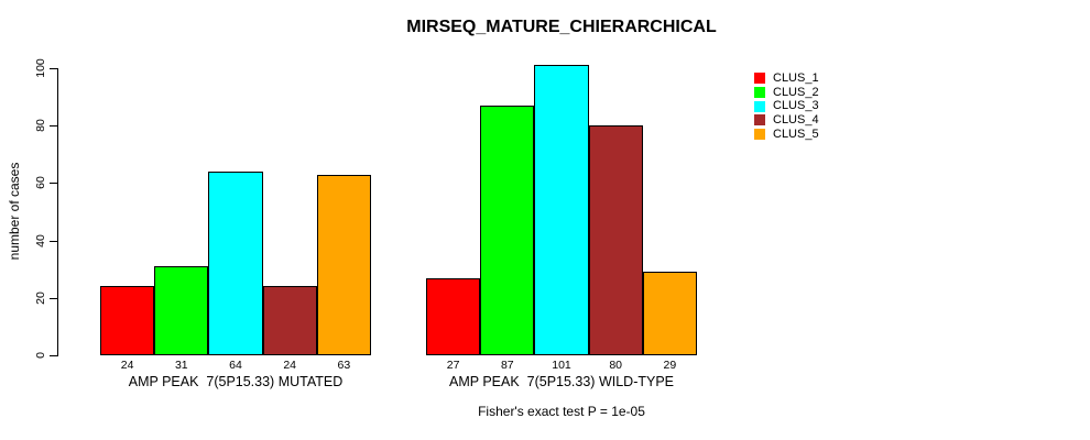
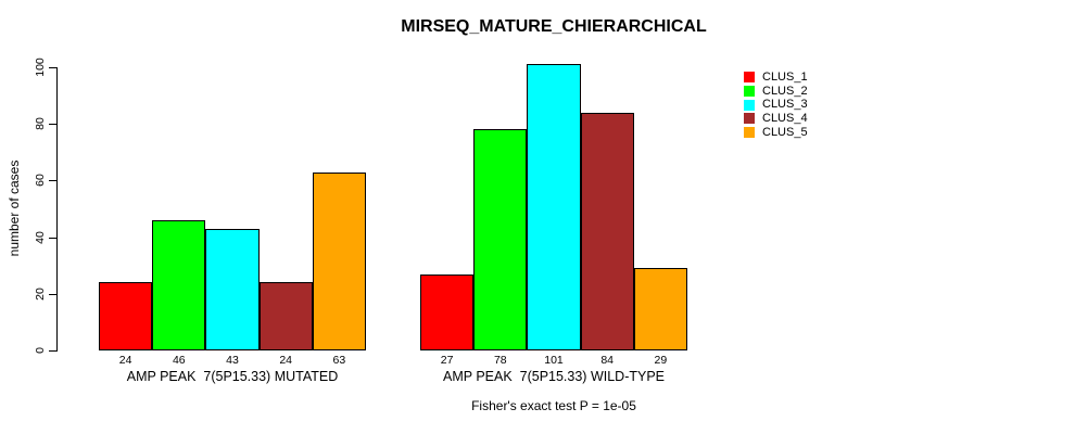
CLUS_2/AMP PEAK 7(5P15.33) MUTATED: 31 -> 46
CLUS_3/AMP PEAK 7(5P15.33) MUTATED: 64 -> 43
CLUS_2/AMP PEAK 7(5P15.33) WILD-TYPE: 87 -> 78
CLUS_4/AMP PEAK 7(5P15.33) WILD-TYPE: 80 -> 84
